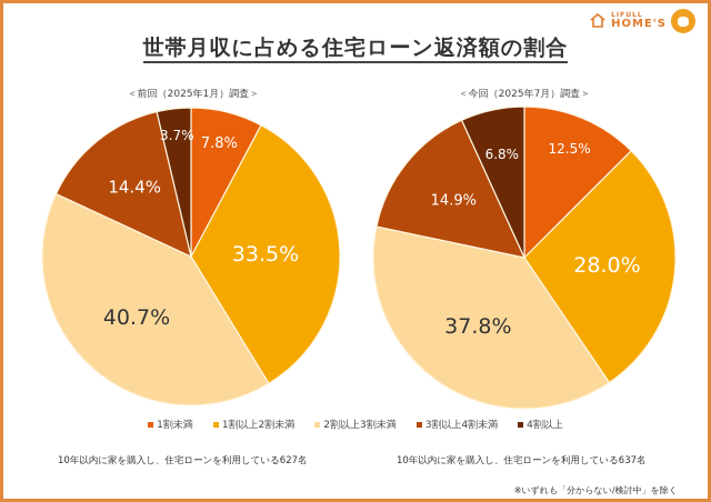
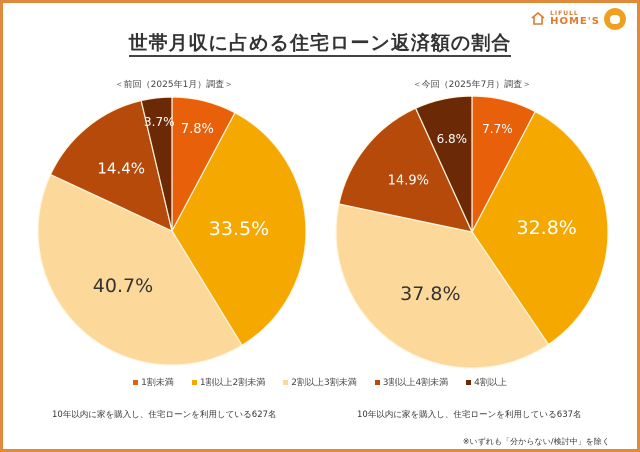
＜今回（2025年7月）調査＞/1割未満: 12.5% -> 7.7%
＜今回（2025年7月）調査＞/1割以上2割未満: 28.0% -> 32.8%
